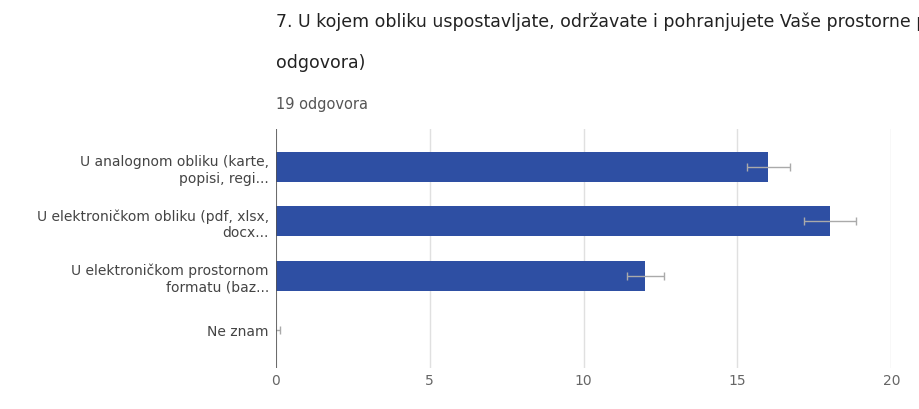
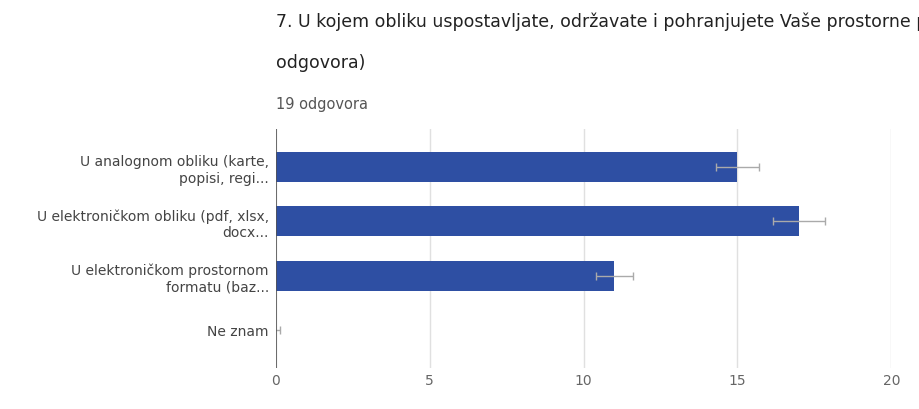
U analognom obliku (karte, popisi, regi...: 16 -> 15
U elektroničkom obliku (pdf, xlsx, docx...: 18 -> 17
U elektroničkom prostornom formatu (baz...: 12 -> 11
